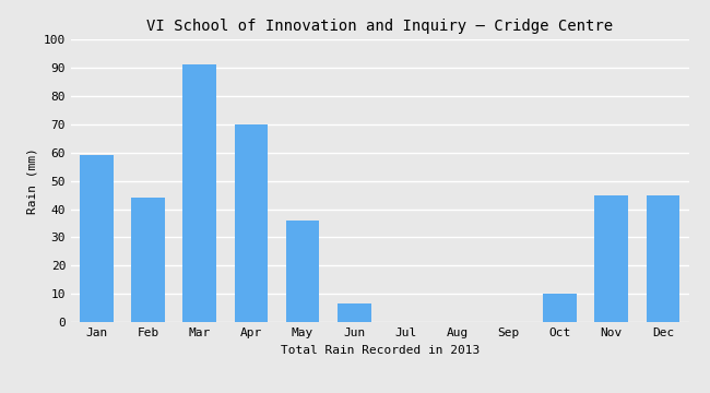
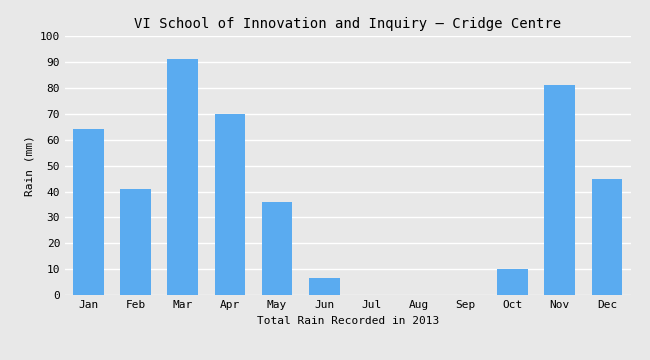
Jan: 59.0 -> 64.0
Feb: 44.0 -> 41.0
Nov: 45.0 -> 81.0
